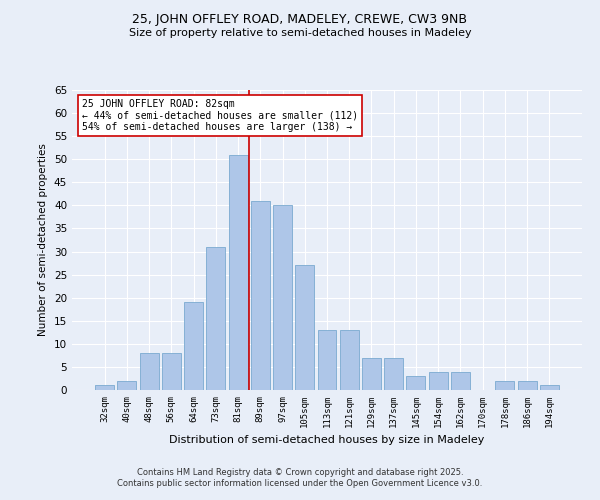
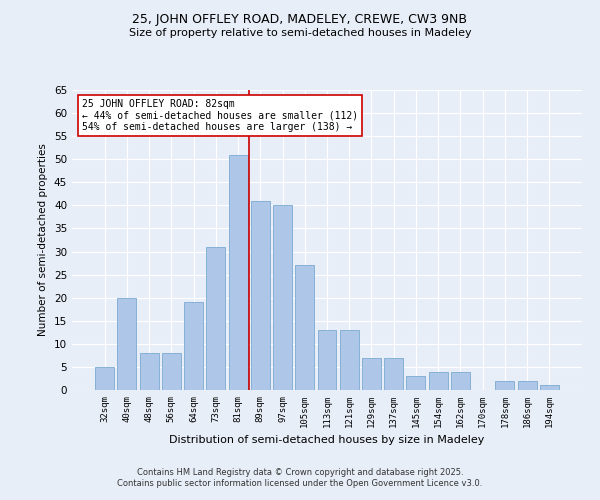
32sqm: 1 -> 5
40sqm: 2 -> 20
